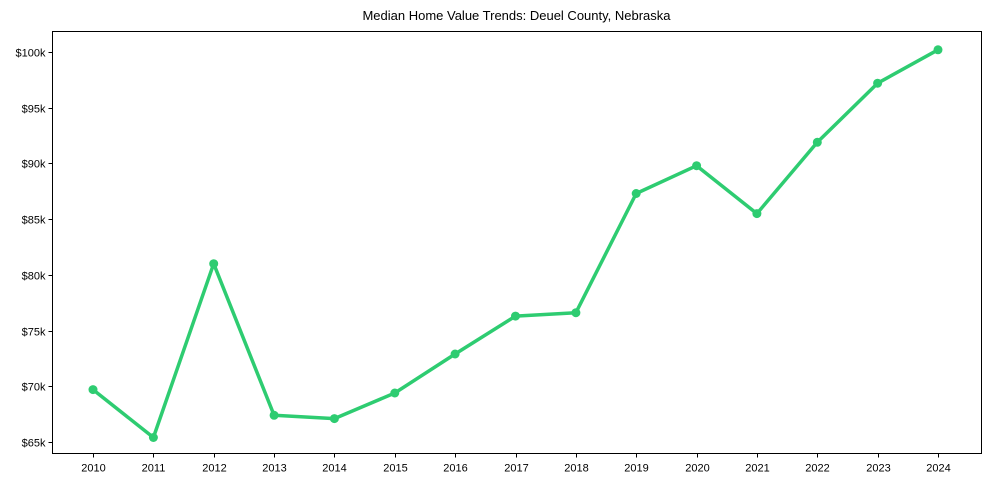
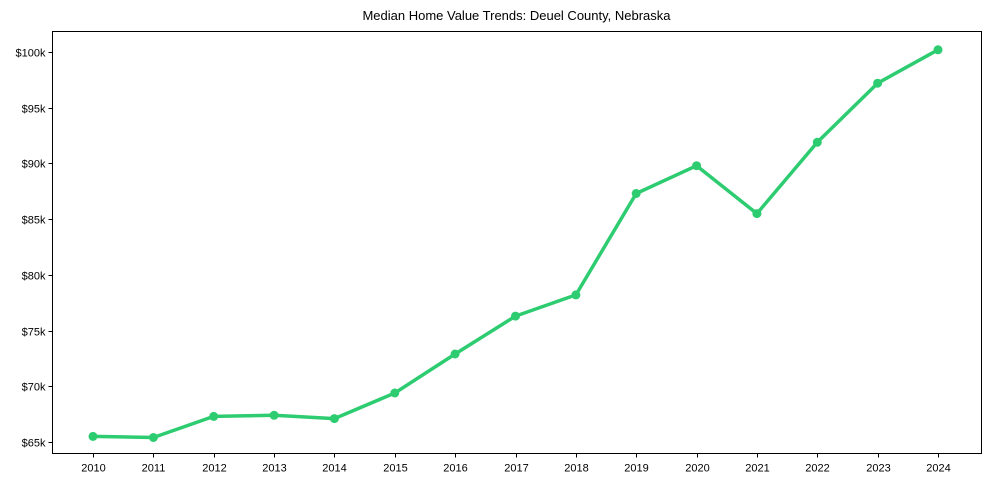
2010: $69.7k -> $65.5k
2012: $81.0k -> $67.3k
2018: $76.6k -> $78.2k
